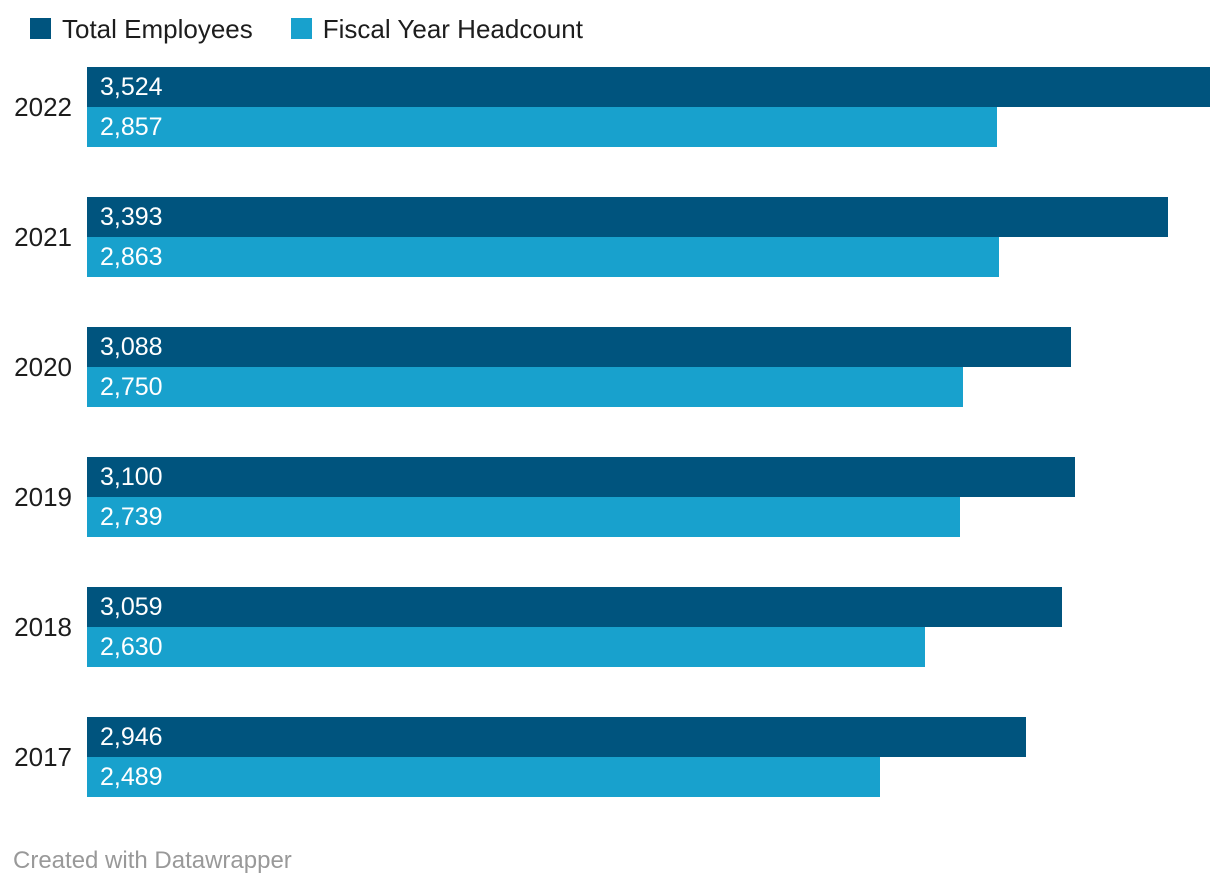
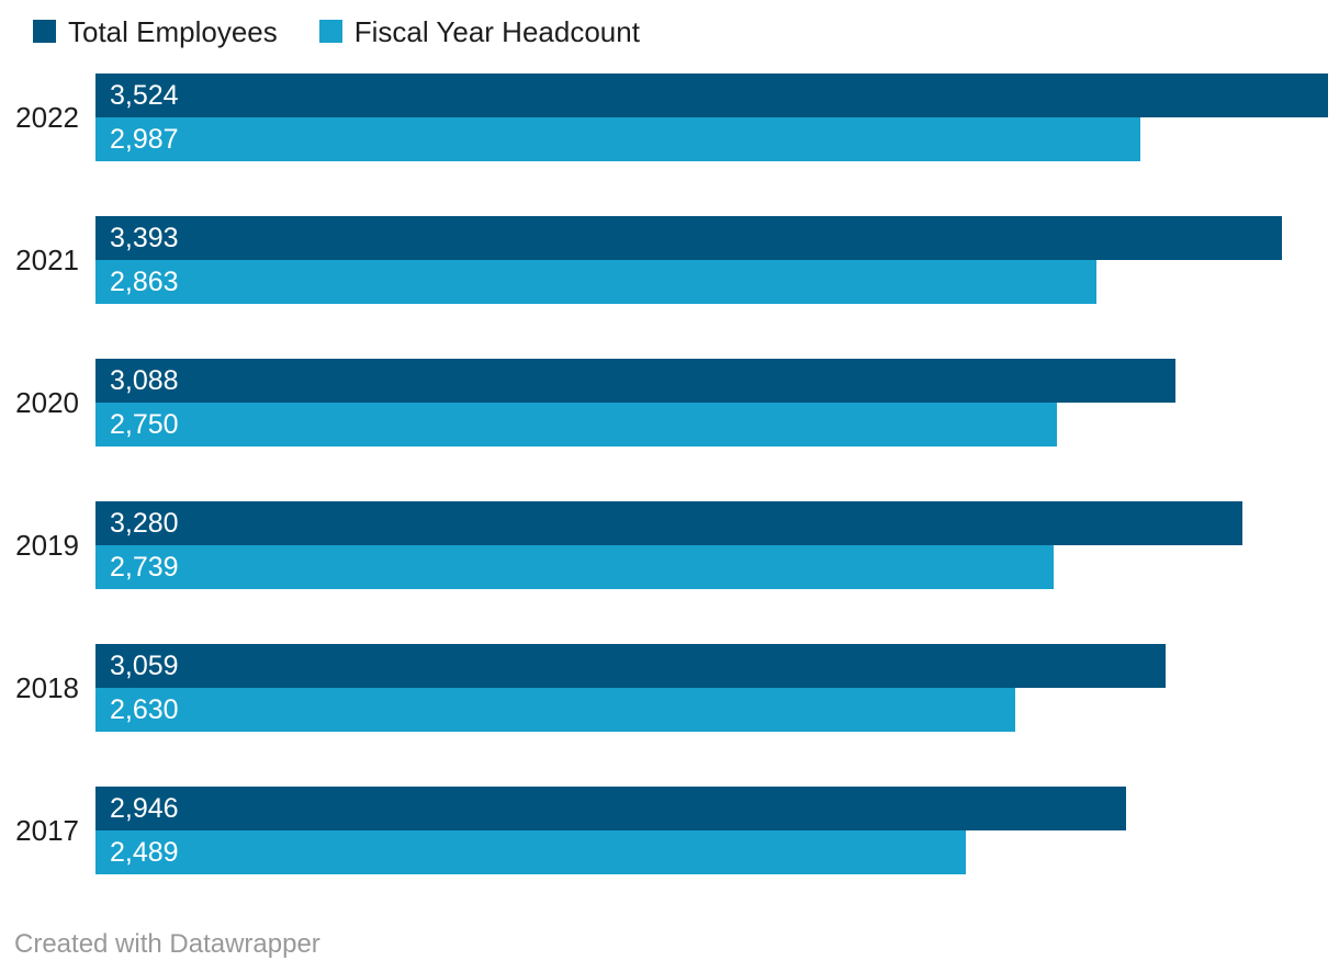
Fiscal Year Headcount/2022: 2,857 -> 2,987
Total Employees/2019: 3,100 -> 3,280
